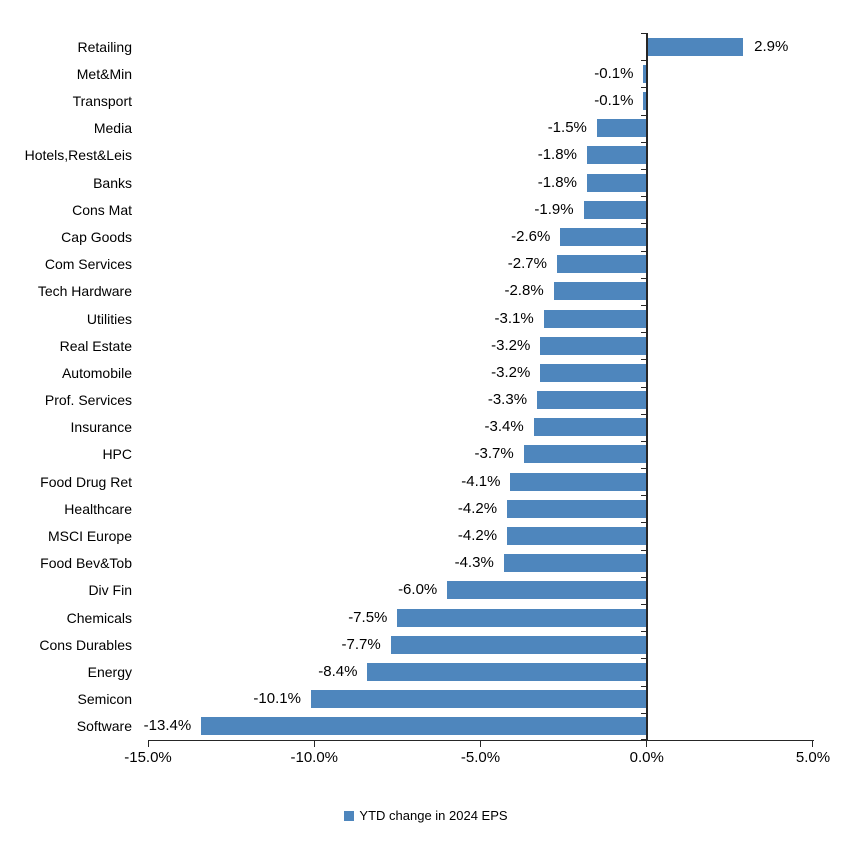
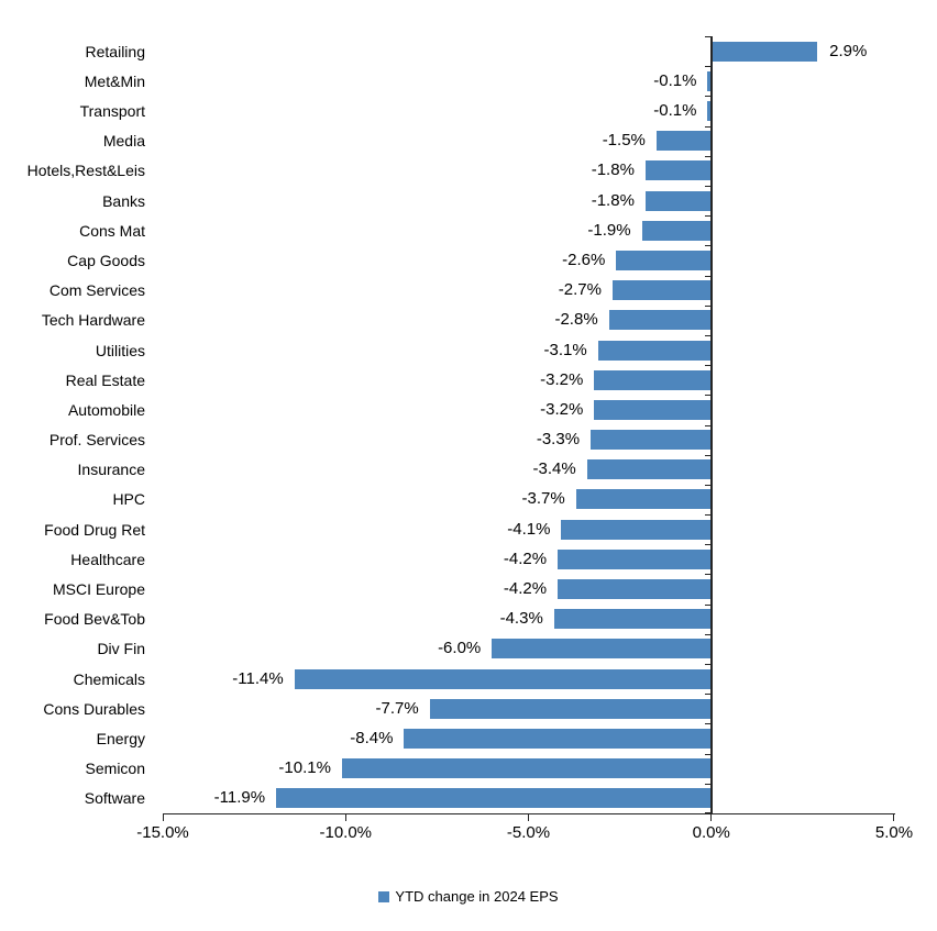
Chemicals: -7.5% -> -11.4%
Software: -13.4% -> -11.9%
